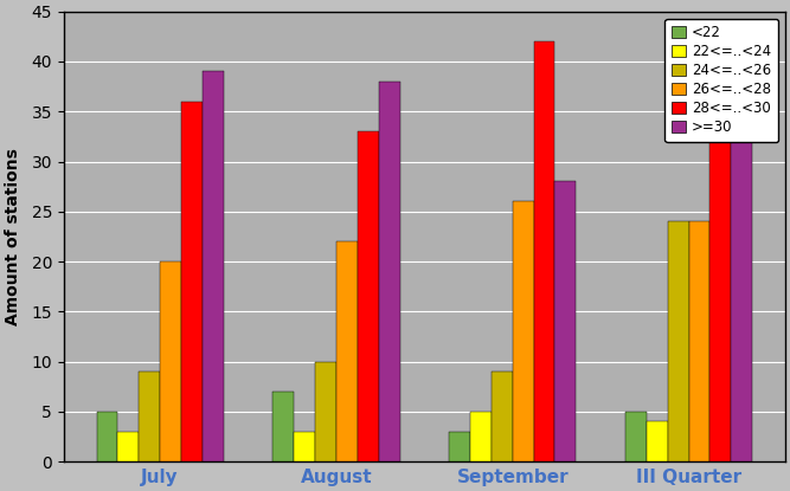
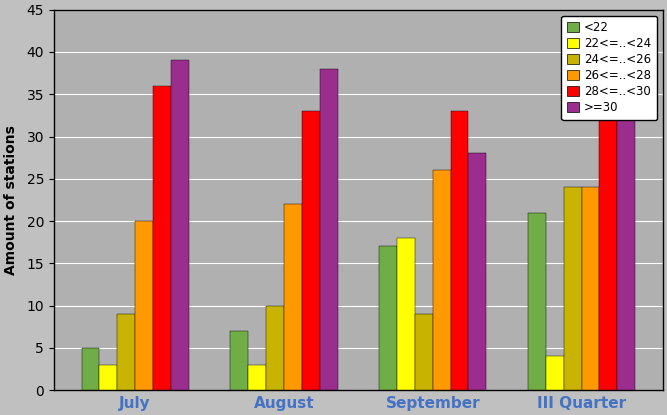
<22/September: 3 -> 17
22<=..<24/September: 5 -> 18
28<=..<30/September: 42 -> 33
<22/III Quarter: 5 -> 21
